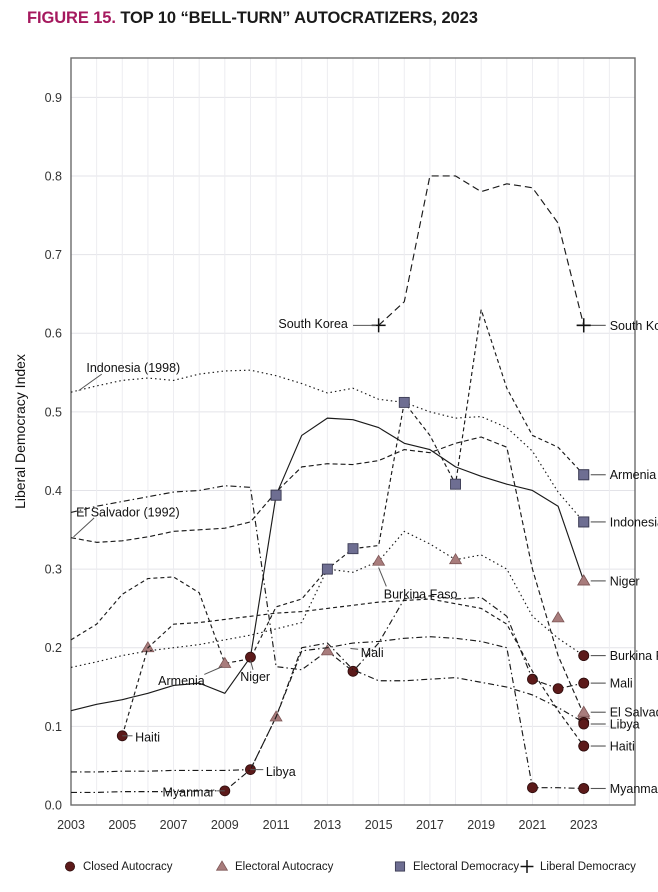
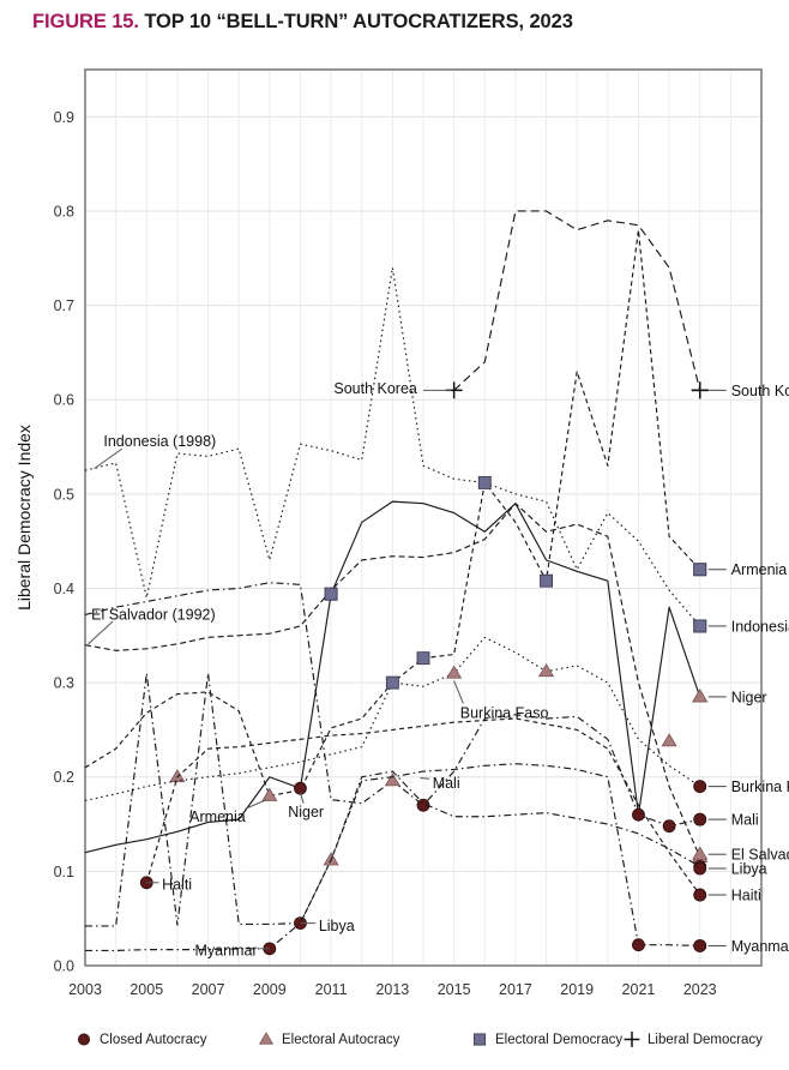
Indonesia (1998)/2005: 0.54 -> 0.39
Libya/2005: 0.04 -> 0.31
Libya/2007: 0.04 -> 0.31
Indonesia (1998)/2009: 0.55 -> 0.43
Niger/2009: 0.14 -> 0.20
Indonesia (1998)/2013: 0.52 -> 0.74
El Salvador (1992)/2017: 0.45 -> 0.49
Niger/2017: 0.45 -> 0.49
Indonesia (1998)/2019: 0.49 -> 0.42
Armenia/2021: 0.47 -> 0.78
Niger/2021: 0.40 -> 0.16
